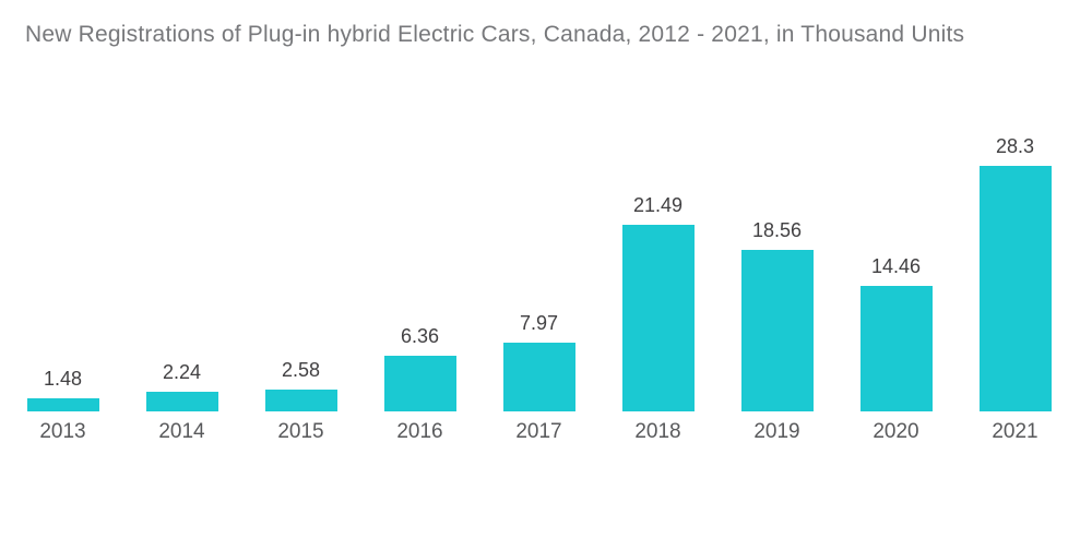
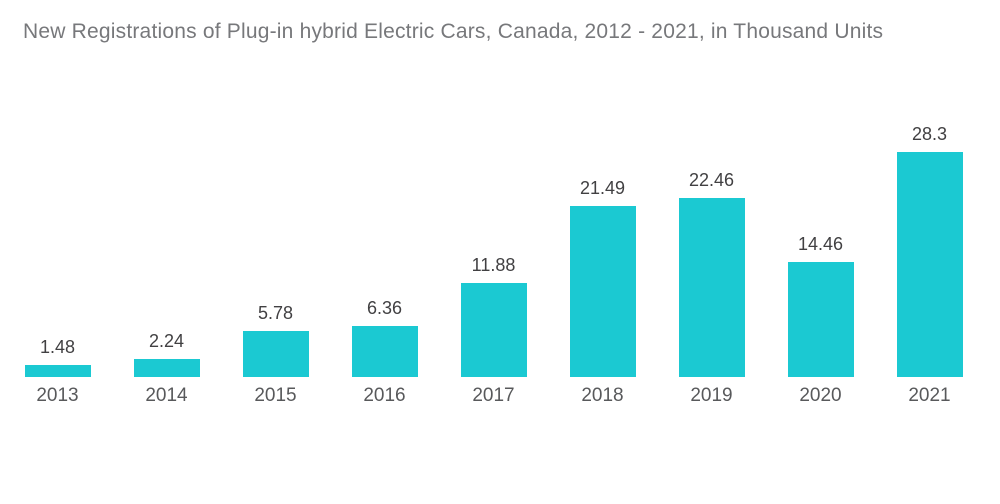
2015: 2.58 -> 5.78
2017: 7.97 -> 11.88
2019: 18.56 -> 22.46
